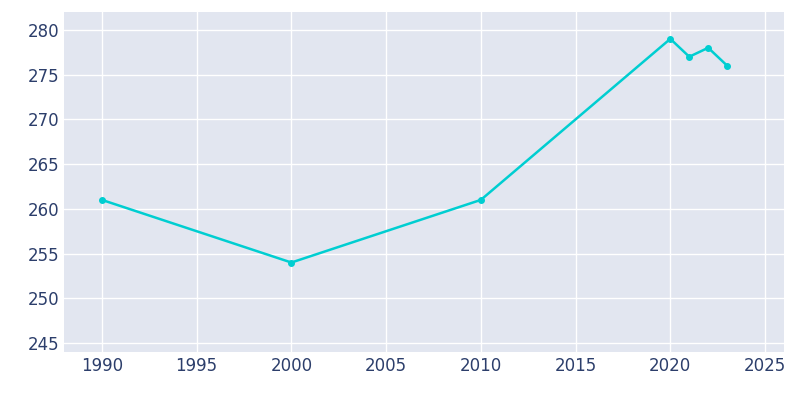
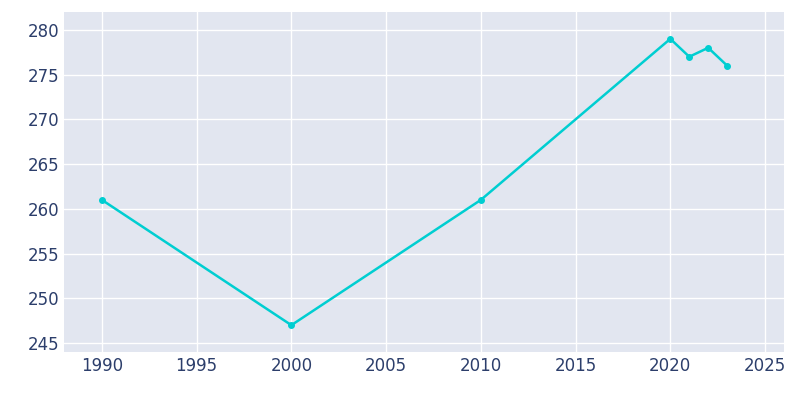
2000: 254 -> 247
